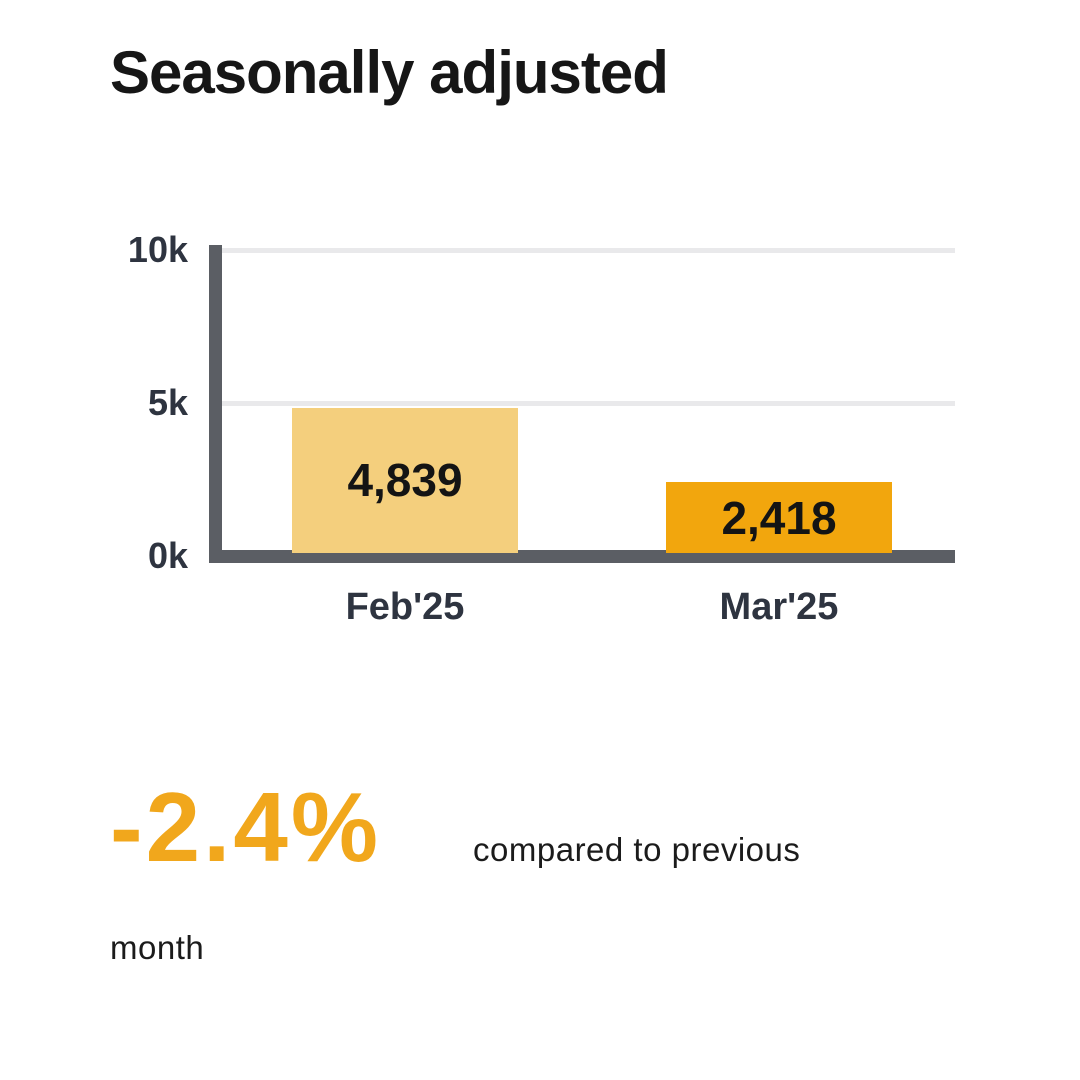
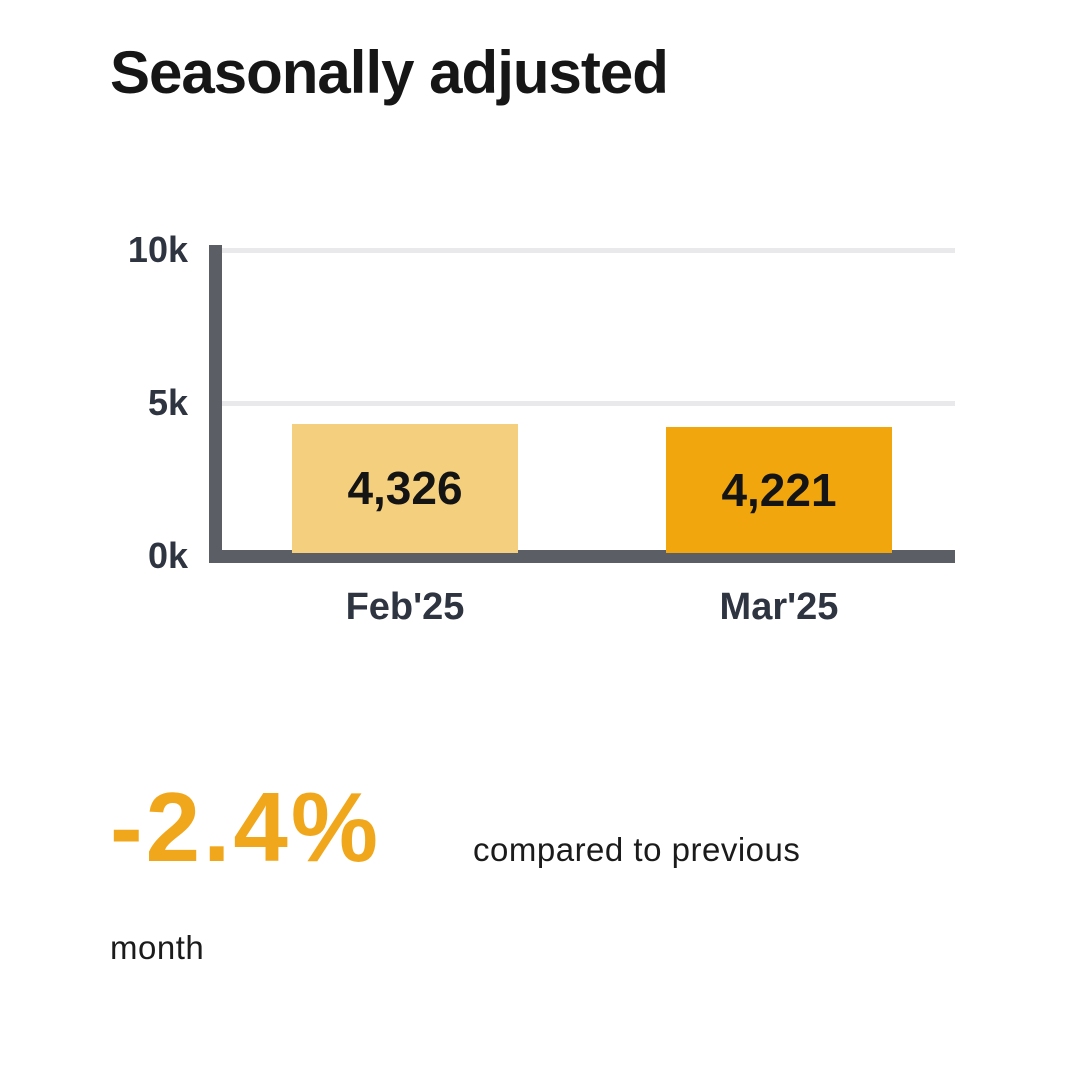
Feb'25: 4,839 -> 4,326
Mar'25: 2,418 -> 4,221
